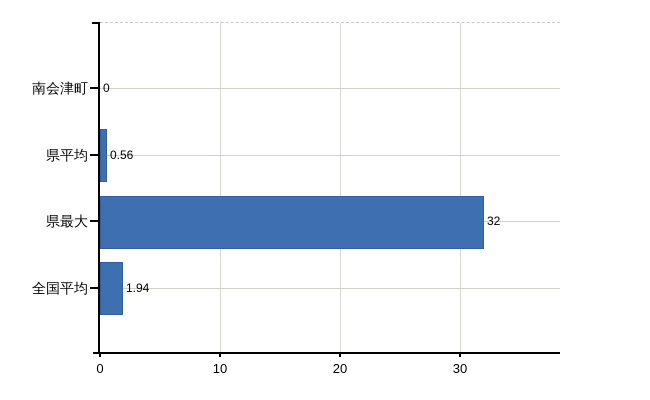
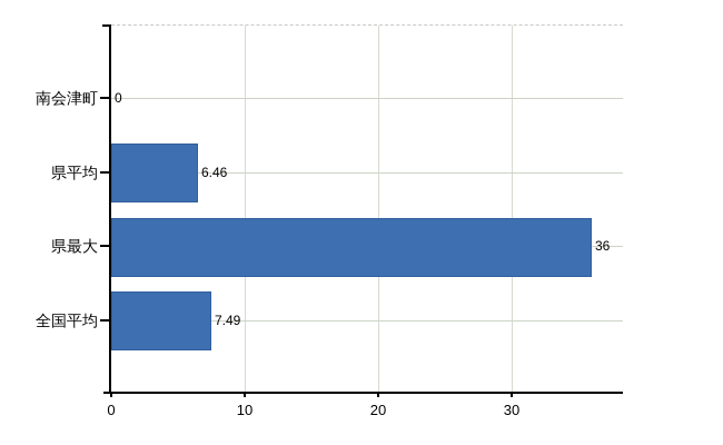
県平均: 0.56 -> 6.46
県最大: 32 -> 36
全国平均: 1.94 -> 7.49
